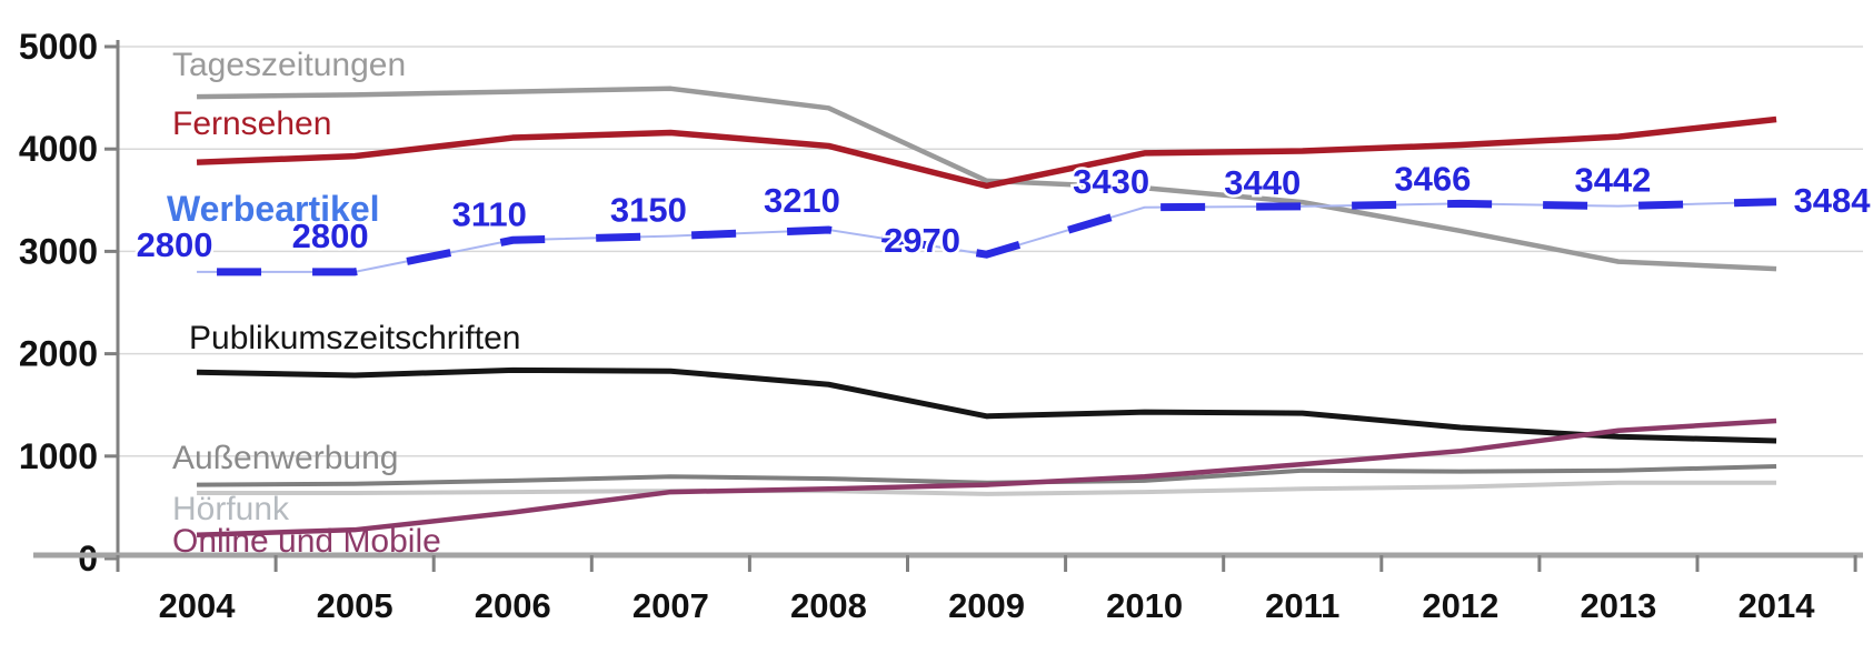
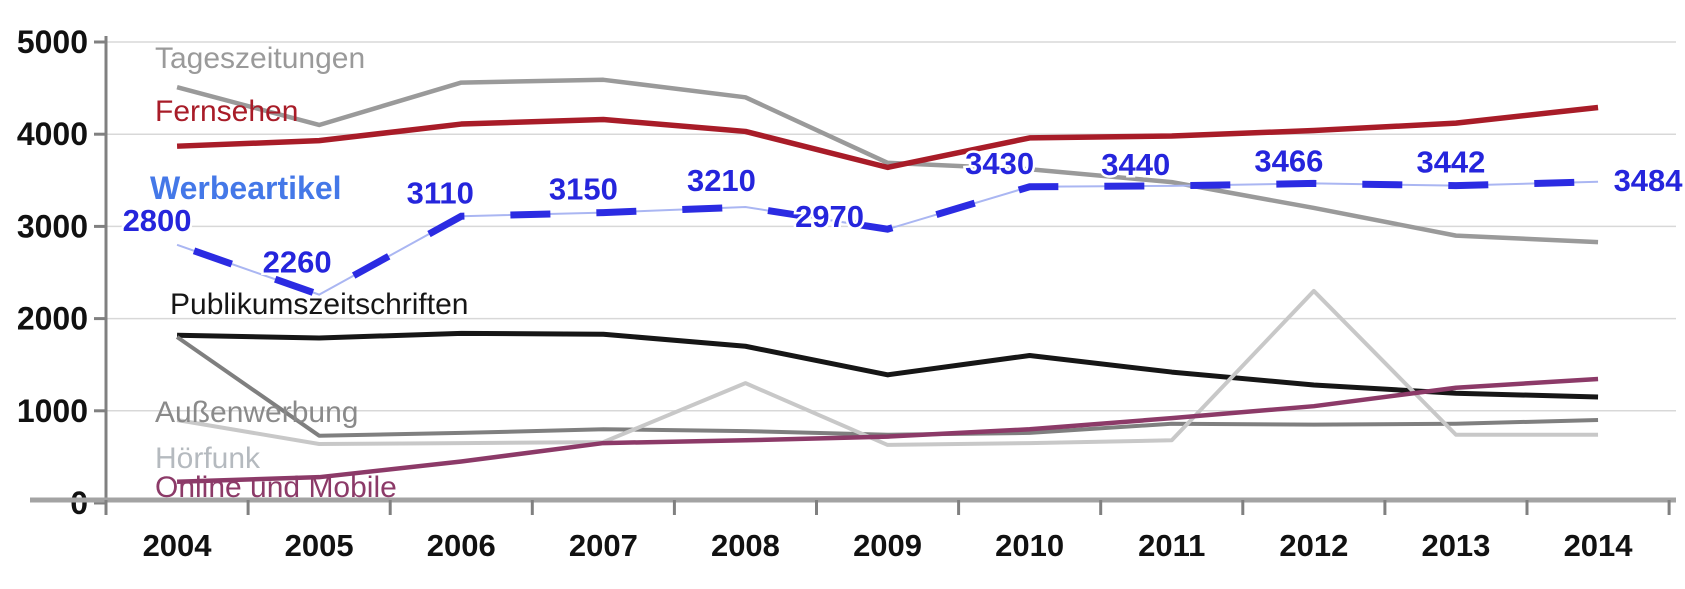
Außenwerbung/2004: 700 -> 1800
Hörfunk/2004: 600 -> 900
Tageszeitungen/2005: 4500 -> 4100
Werbeartikel/2005: 2800 -> 2260
Hörfunk/2008: 700 -> 1300
Publikumszeitschriften/2010: 1400 -> 1600
Hörfunk/2012: 700 -> 2300
